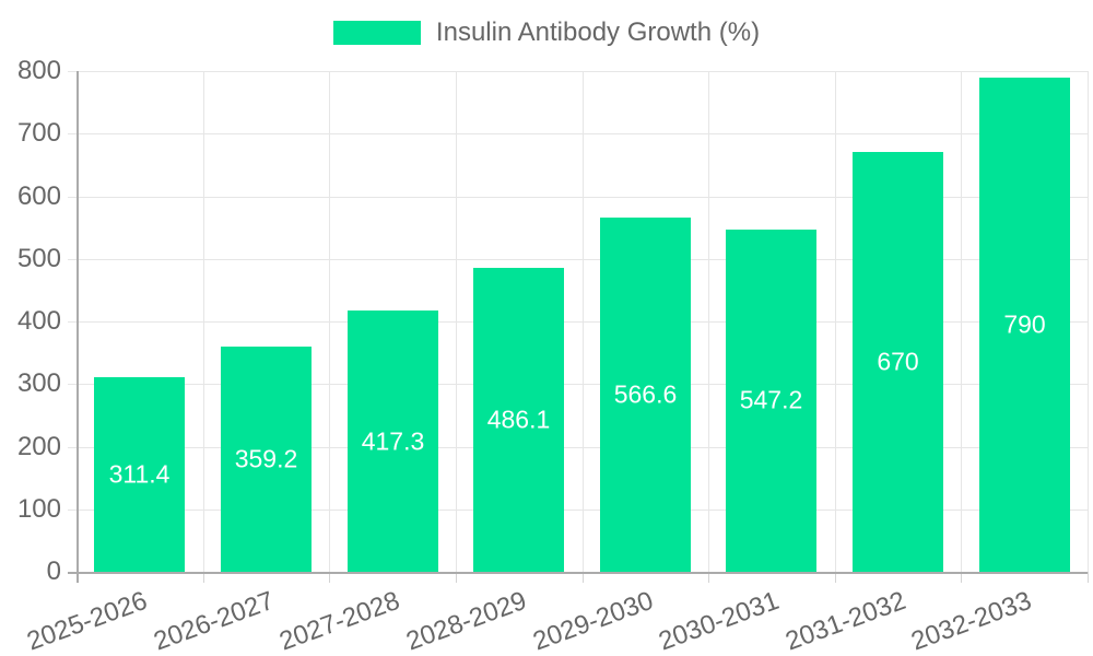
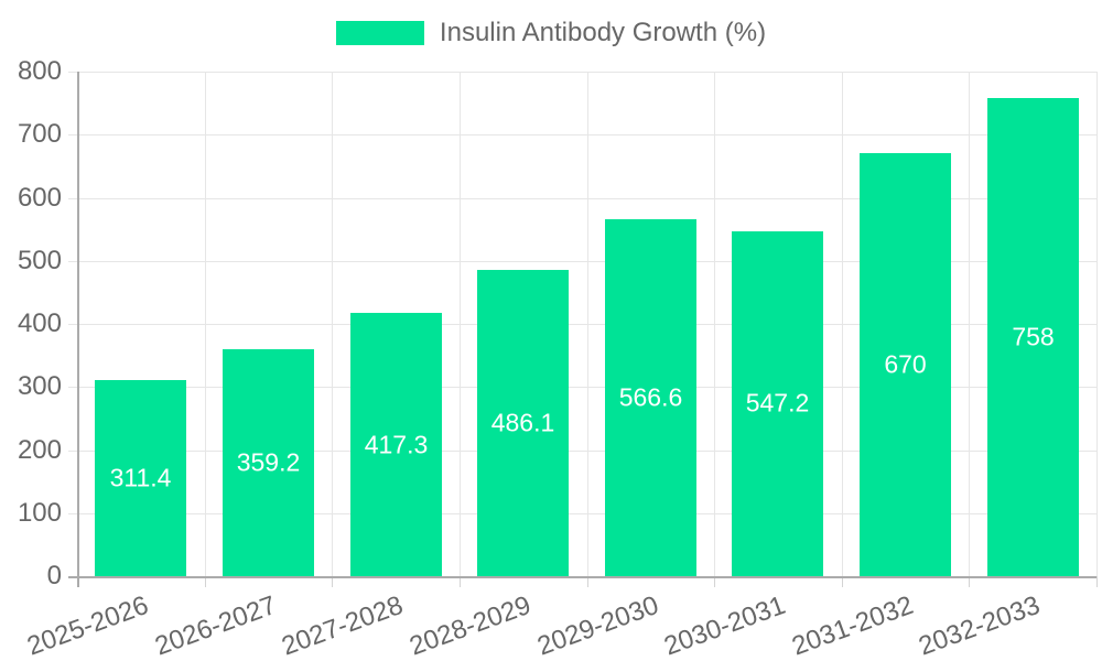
2032-2033: 790 -> 758
